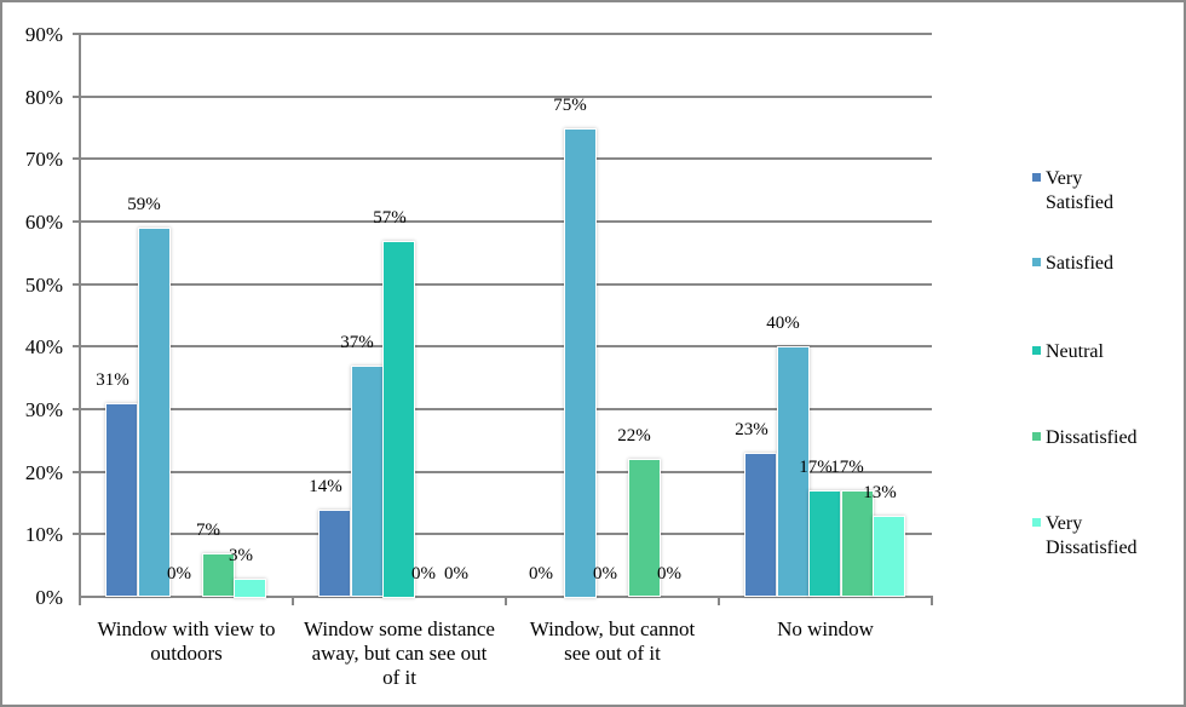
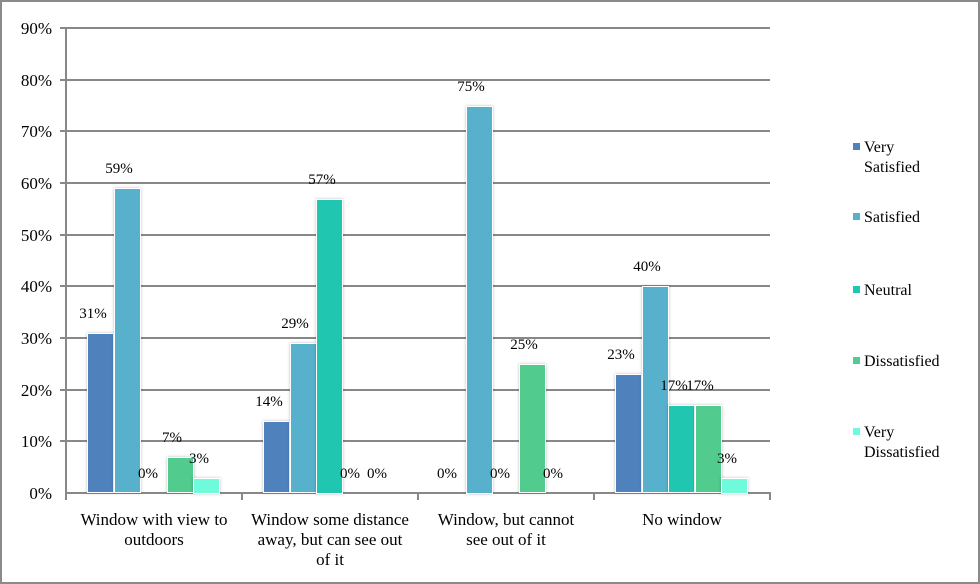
Satisfied/Window some distance away, but can see out of it: 37% -> 29%
Dissatisfied/Window, but cannot see out of it: 22% -> 25%
Very Dissatisfied/No window: 13% -> 3%
